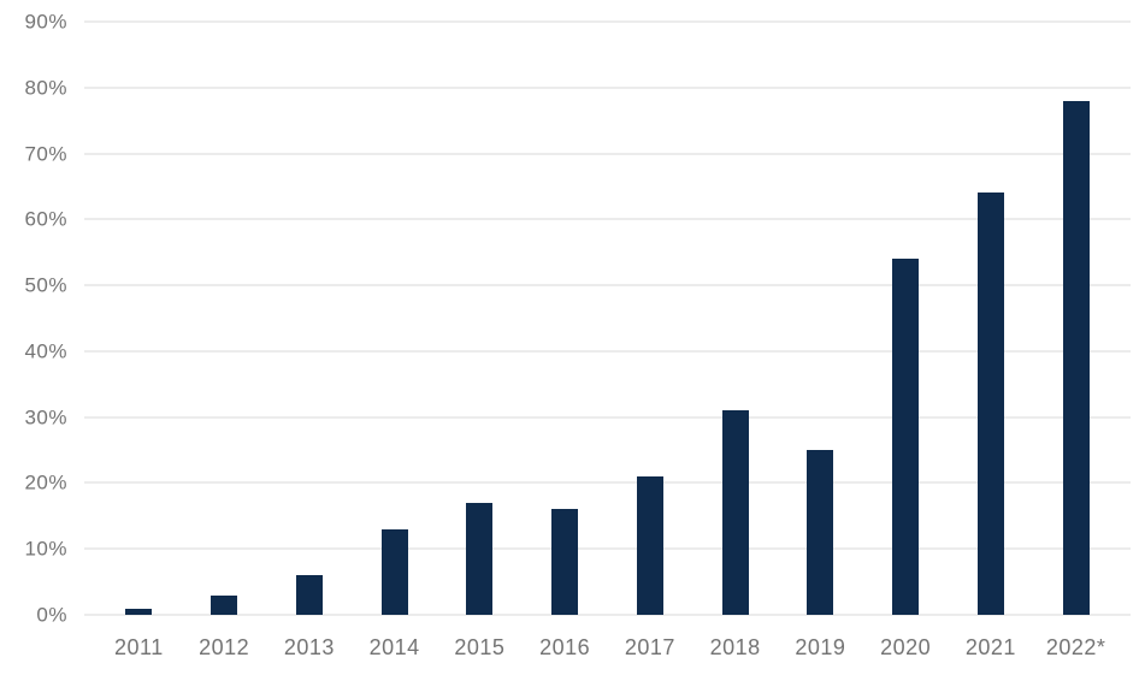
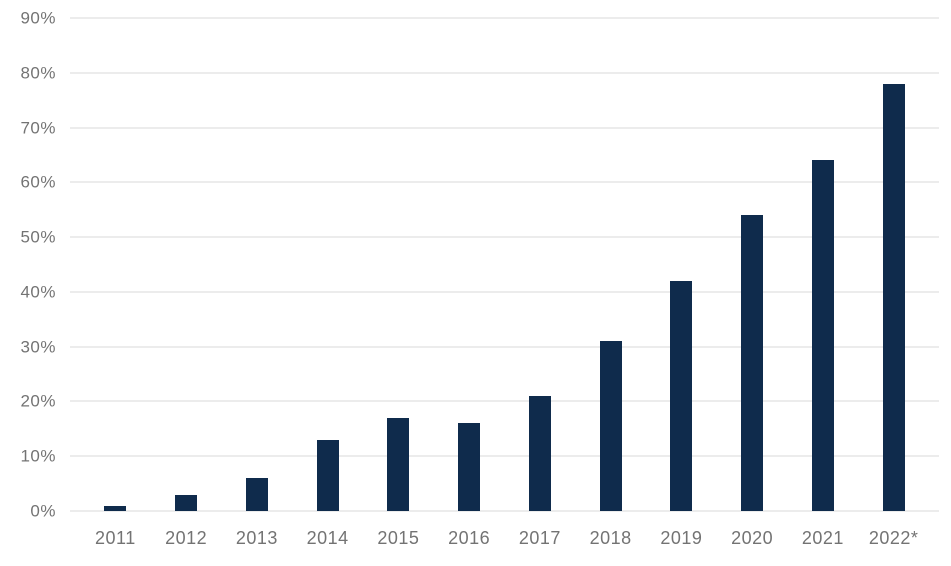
2019: 25% -> 42%
